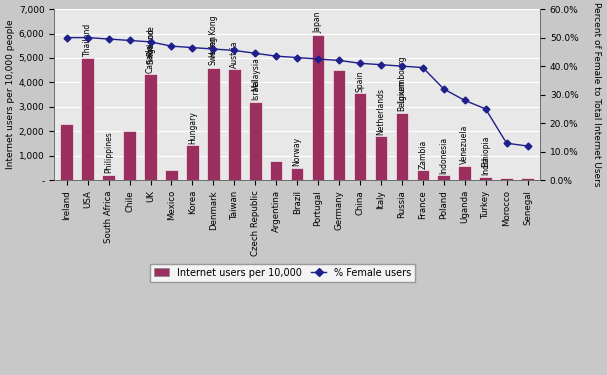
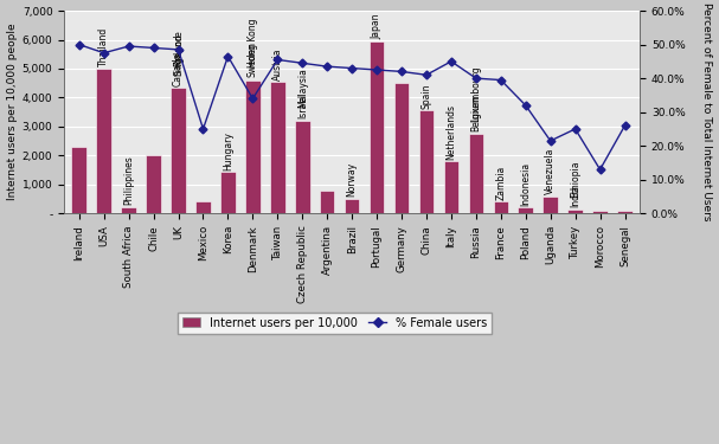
% Female users/USA: 50.0% -> 47.5%
% Female users/Mexico: 47.0% -> 25.0%
% Female users/Denmark: 46.0% -> 34.0%
% Female users/Italy: 40.5% -> 45.0%
% Female users/Uganda: 28.0% -> 21.5%
% Female users/Senegal: 12.0% -> 26.0%
